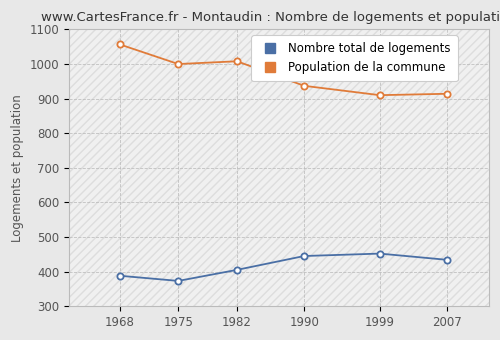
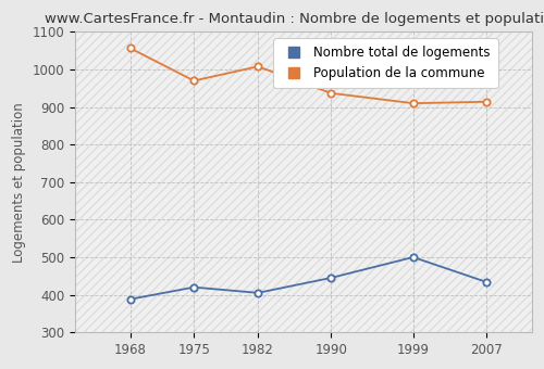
Nombre total de logements/1975: 373 -> 420
Population de la commune/1975: 1000 -> 970
Nombre total de logements/1999: 452 -> 500
